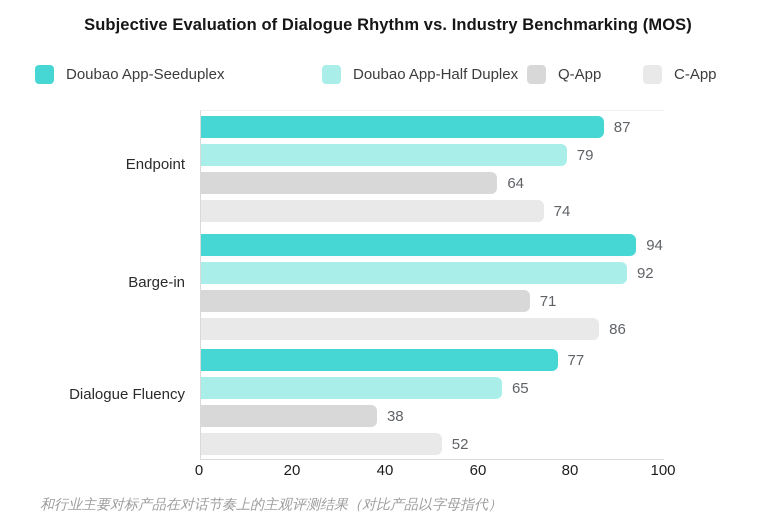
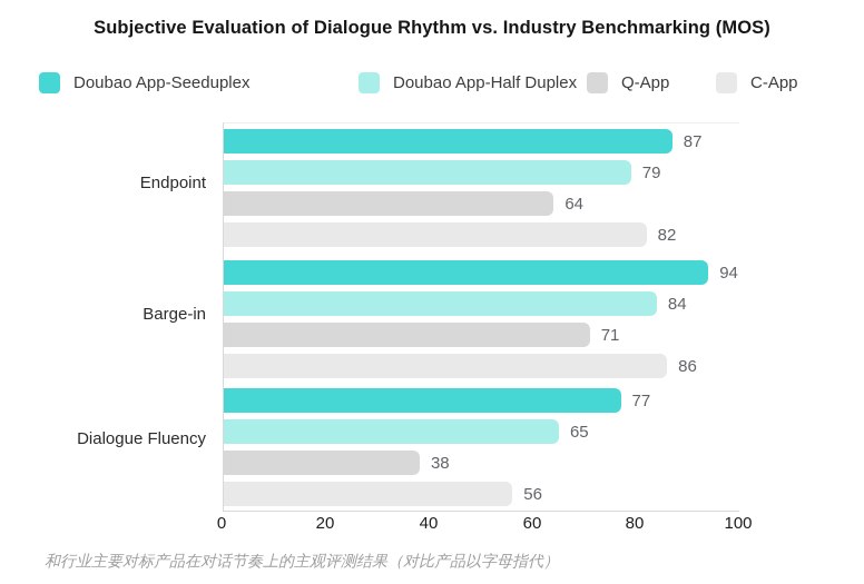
C-App/Endpoint: 74 -> 82
Doubao App-Half Duplex/Barge-in: 92 -> 84
C-App/Dialogue Fluency: 52 -> 56
